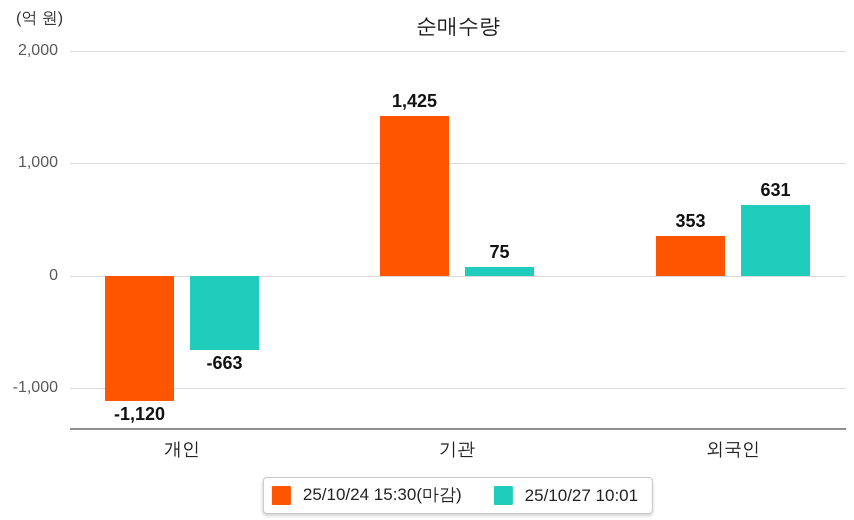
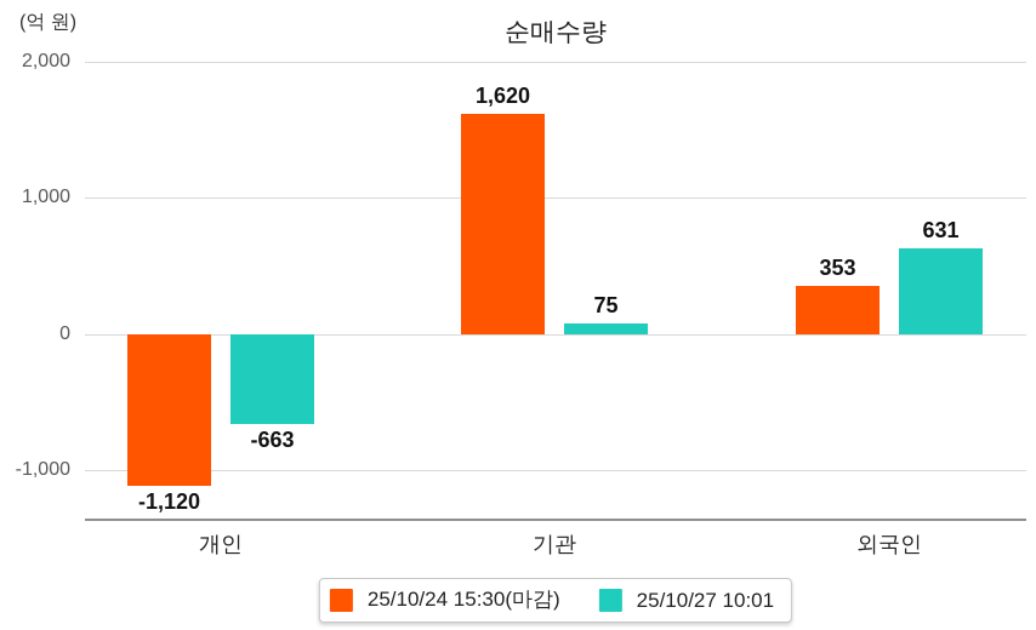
25/10/24 15:30(마감)/기관: 1,425 -> 1,620
